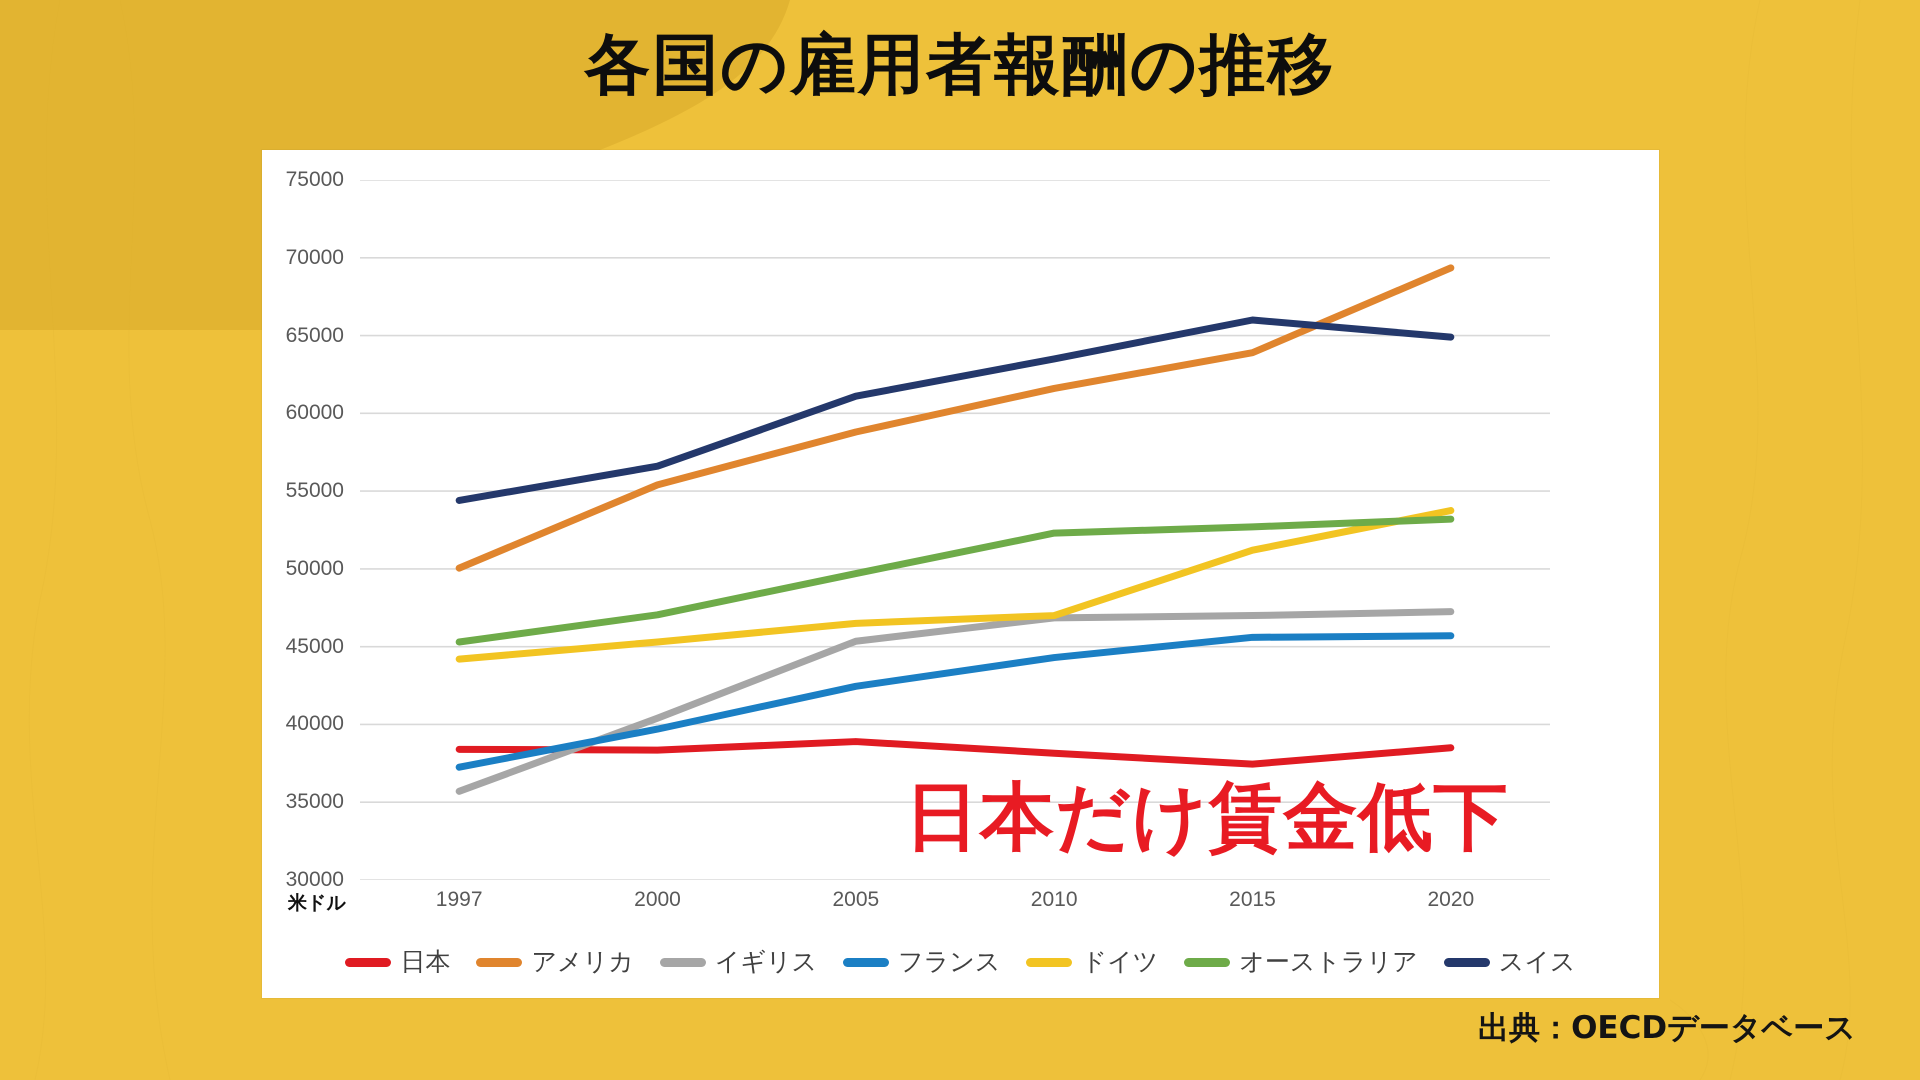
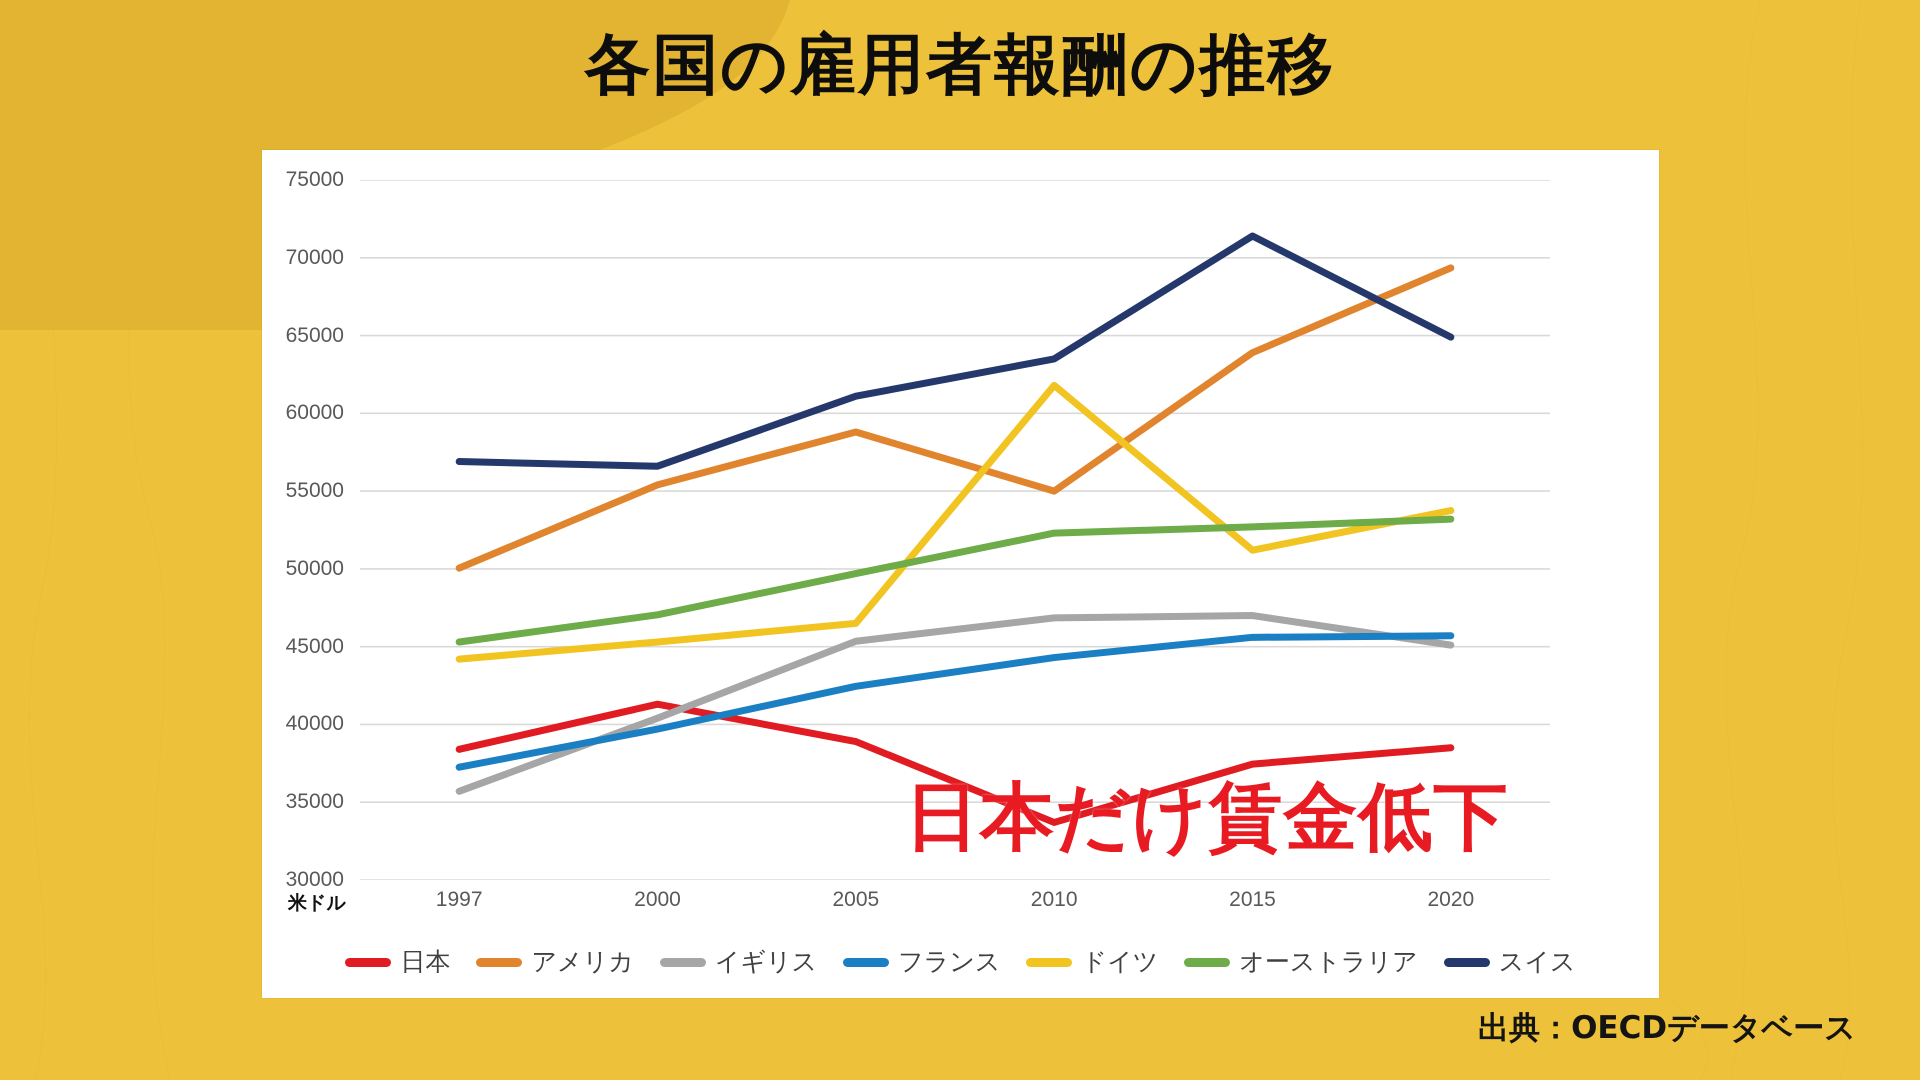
スイス/1997: 54400 -> 56900
日本/2000: 38400 -> 41300
日本/2010: 38200 -> 33700
アメリカ/2010: 61600 -> 55000
ドイツ/2010: 47000 -> 61800
スイス/2015: 66000 -> 71400
イギリス/2020: 47200 -> 45100
